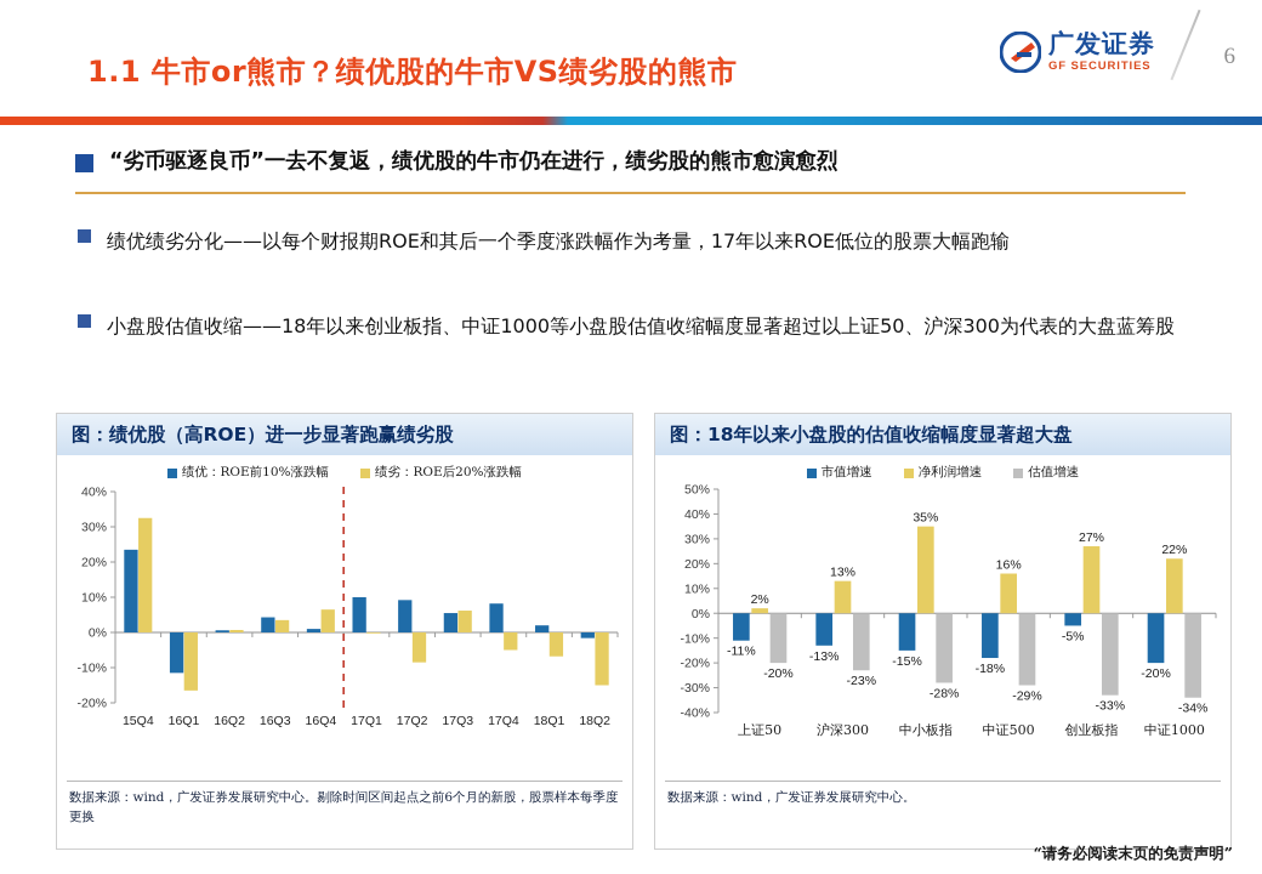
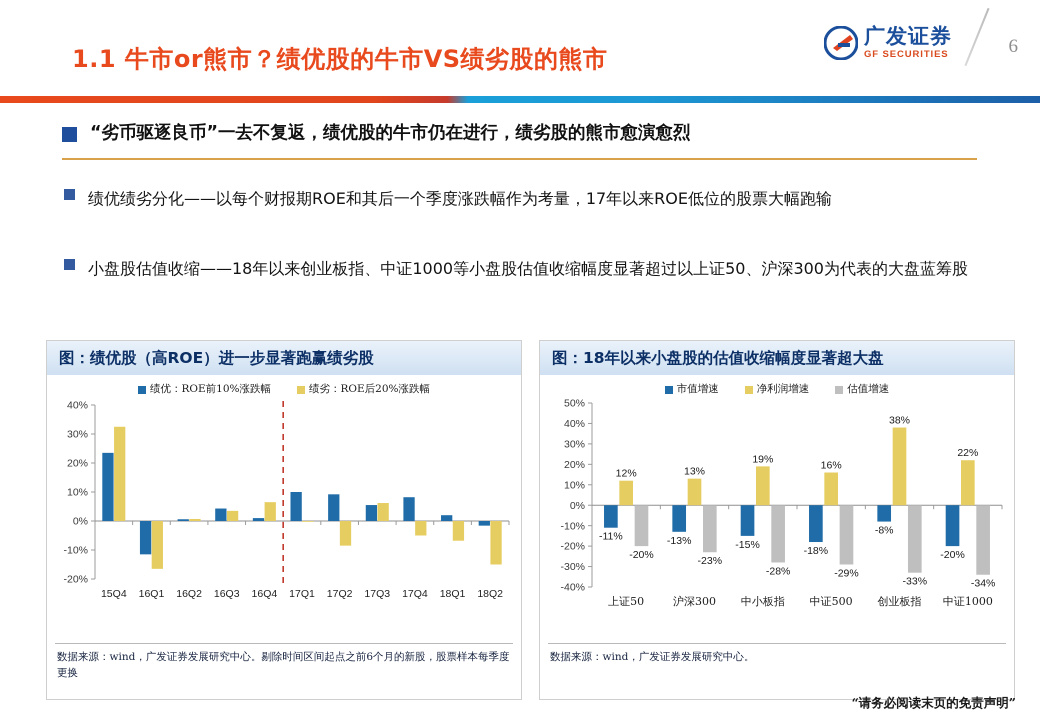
图：18年以来小盘股的估值收缩幅度显著超大盘/净利润增速/上证50: 2% -> 12%
图：18年以来小盘股的估值收缩幅度显著超大盘/净利润增速/中小板指: 35% -> 19%
图：18年以来小盘股的估值收缩幅度显著超大盘/市值增速/创业板指: -5% -> -8%
图：18年以来小盘股的估值收缩幅度显著超大盘/净利润增速/创业板指: 27% -> 38%
